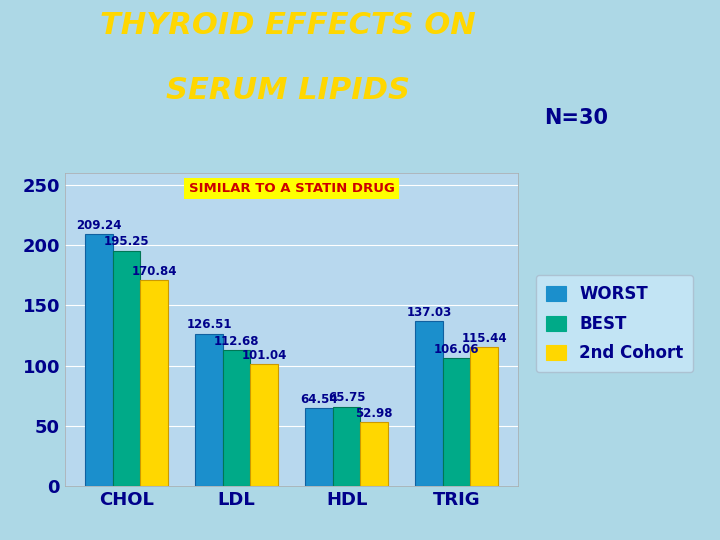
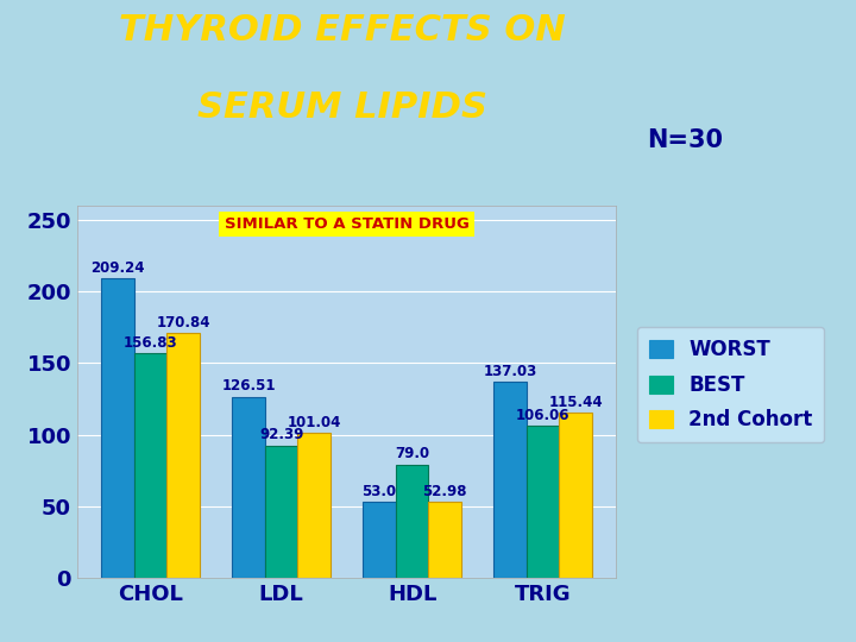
BEST/CHOL: 195.25 -> 156.83
BEST/LDL: 112.68 -> 92.39
WORST/HDL: 65 -> 53
BEST/HDL: 66 -> 79
